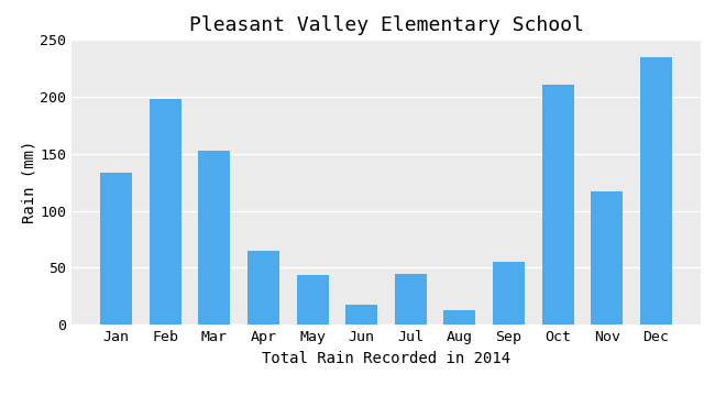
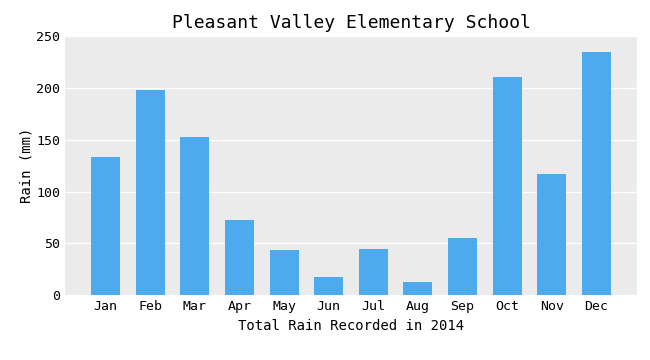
Apr: 65 -> 73
